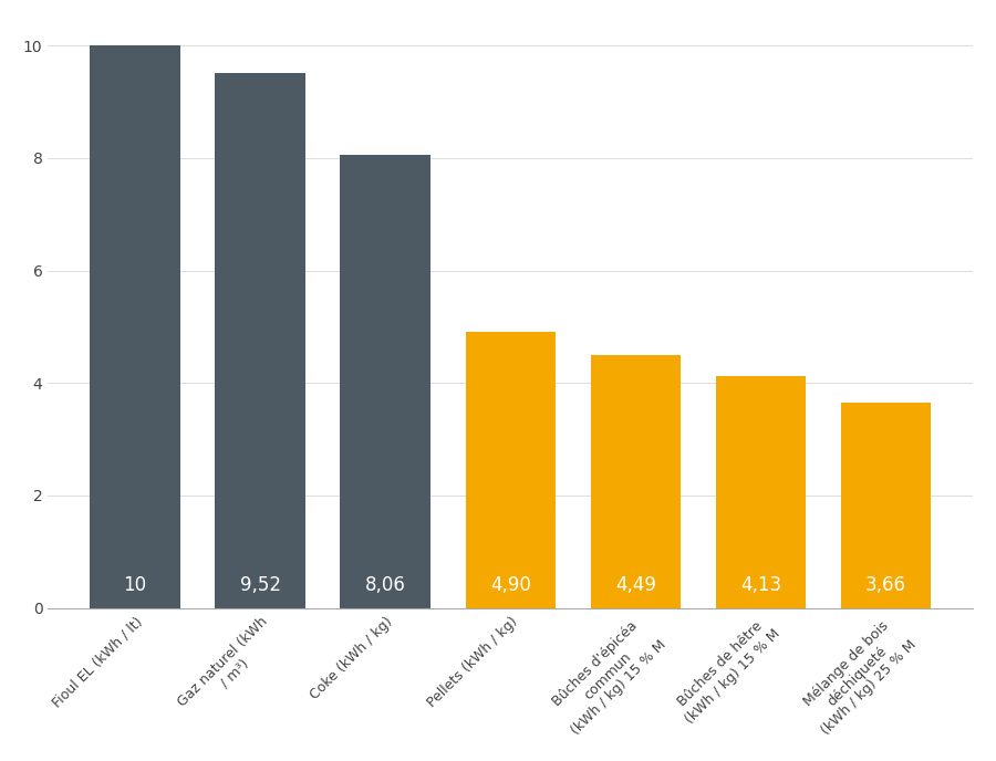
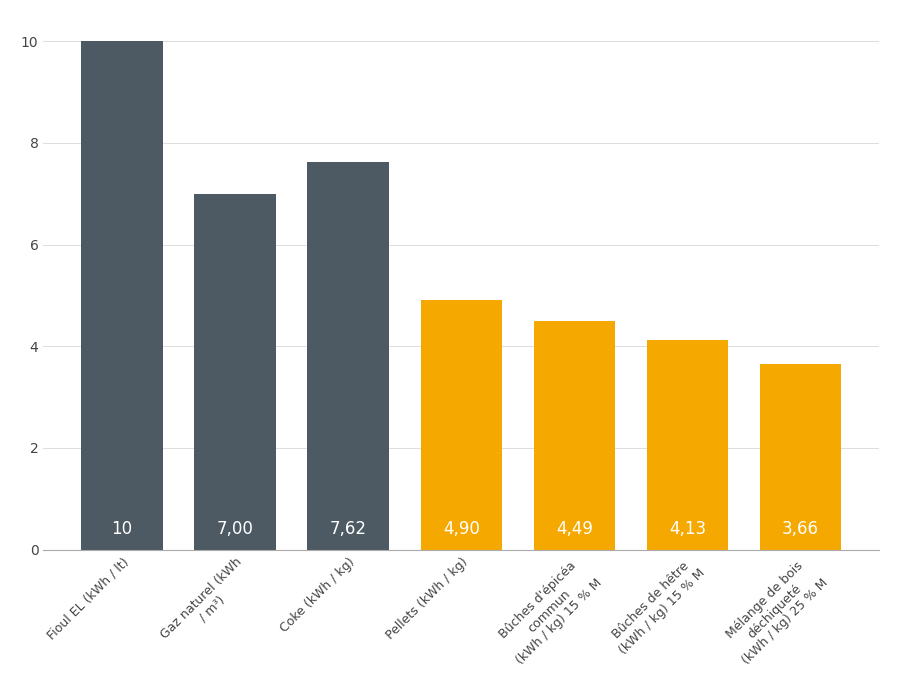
Gaz naturel (kWh / m³): 9,52 -> 7,00
Coke (kWh / kg): 8,06 -> 7,62
